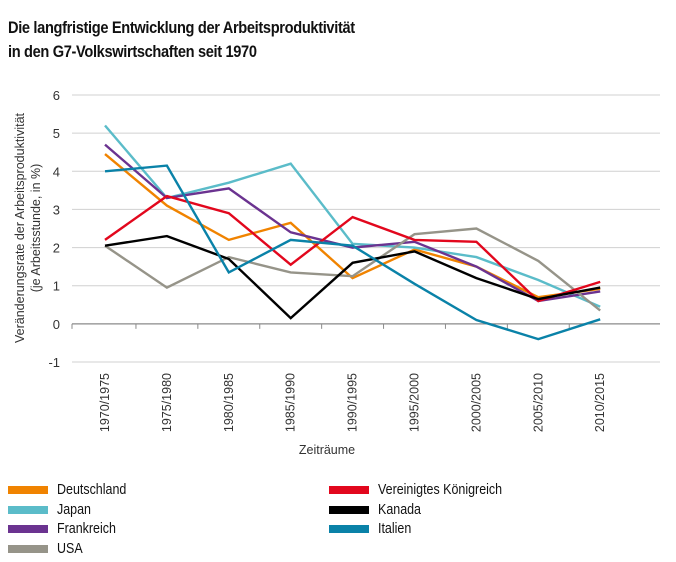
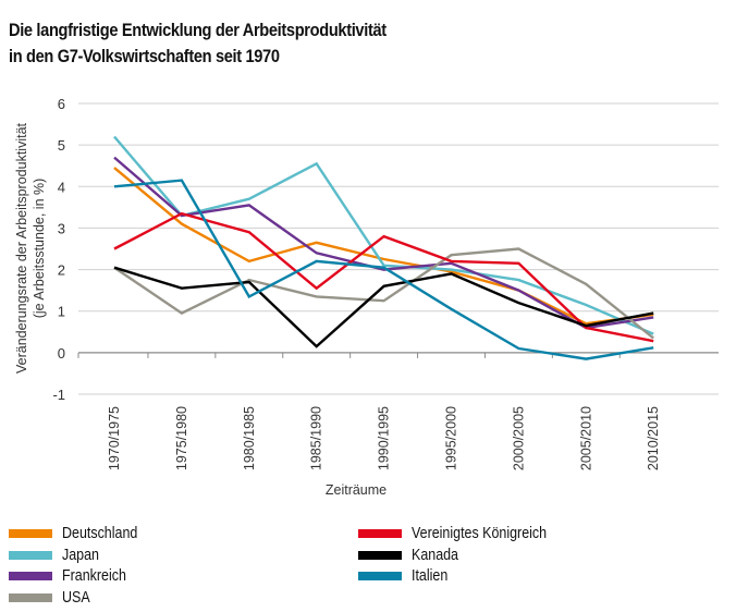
Vereinigtes Königreich/1970/1975: 2.2 -> 2.5
Kanada/1975/1980: 2.3 -> 1.6
Japan/1985/1990: 4.2 -> 4.5
Deutschland/1990/1995: 1.2 -> 2.2
Italien/2005/2010: -0.4 -> -0.1
Vereinigtes Königreich/2010/2015: 1.1 -> 0.3
